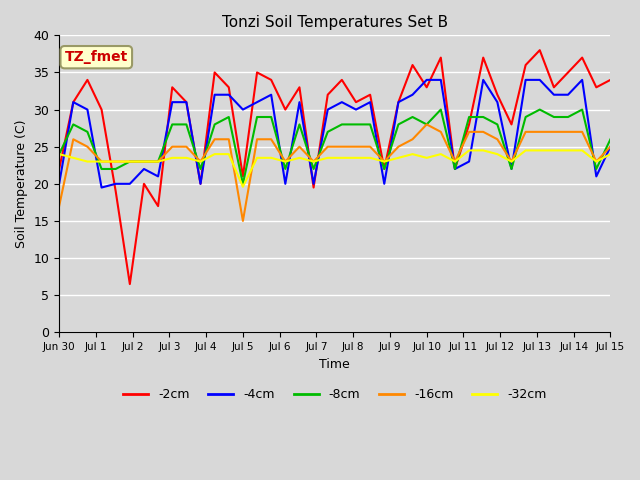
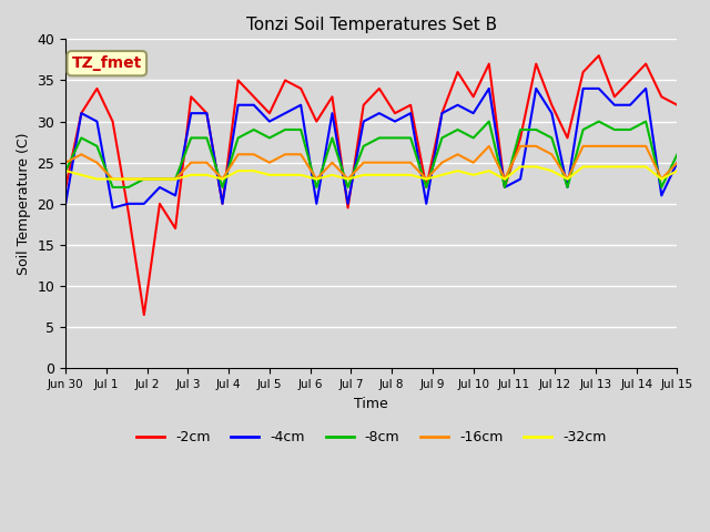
-16cm/Jun 30: 17 -> 25
-2cm/Jul 5: 21.0 -> 31.0
-8cm/Jul 5: 20 -> 28
-16cm/Jul 5: 15 -> 25
-32cm/Jul 5: 19.6 -> 23.5
-4cm/Jul 10: 34.0 -> 31.0
-16cm/Jul 10: 28 -> 25
-2cm/Jul 15: 34.0 -> 32.0
